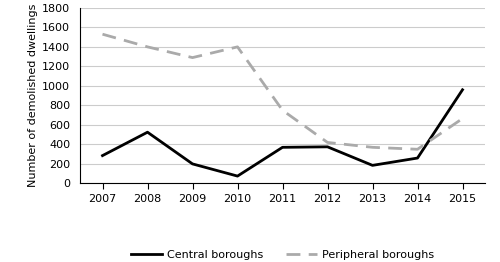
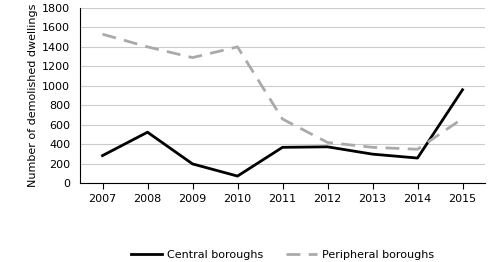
Peripheral boroughs/2011: 750 -> 660
Central boroughs/2013: 180 -> 300
